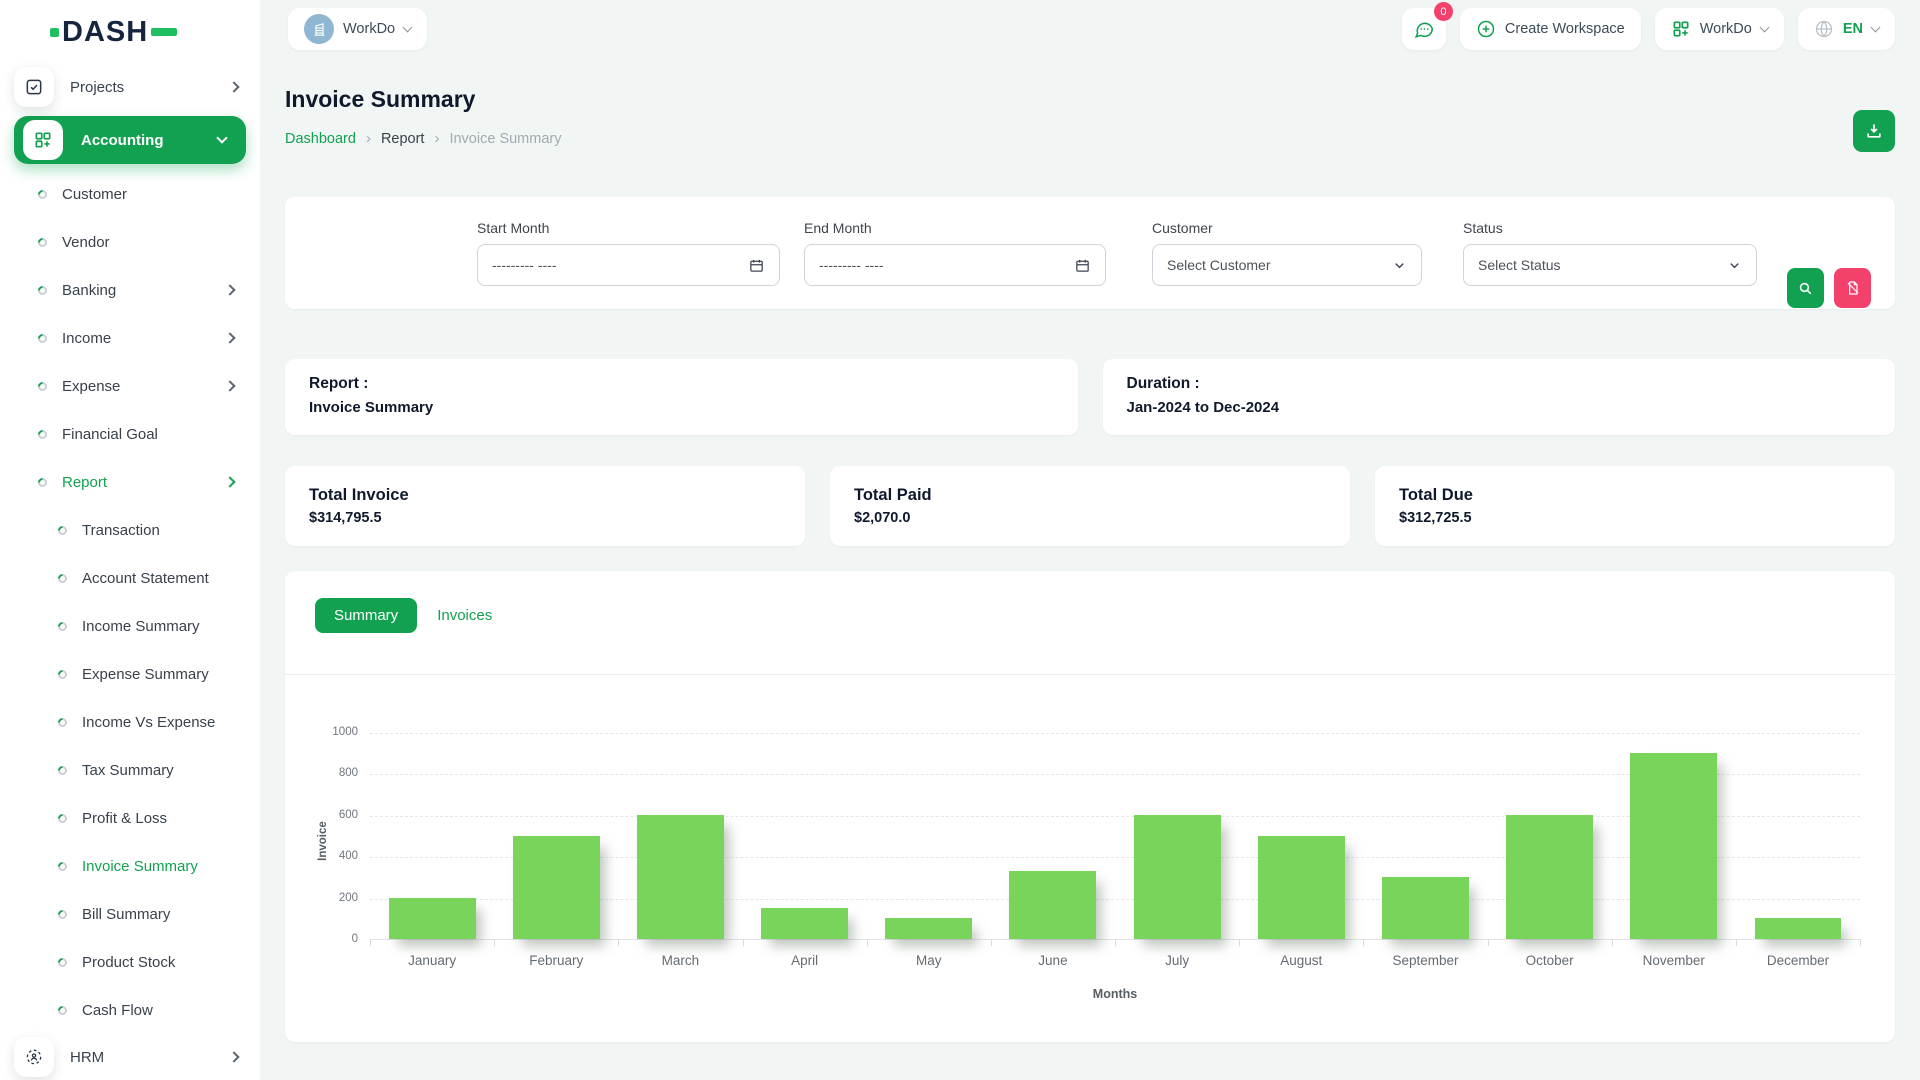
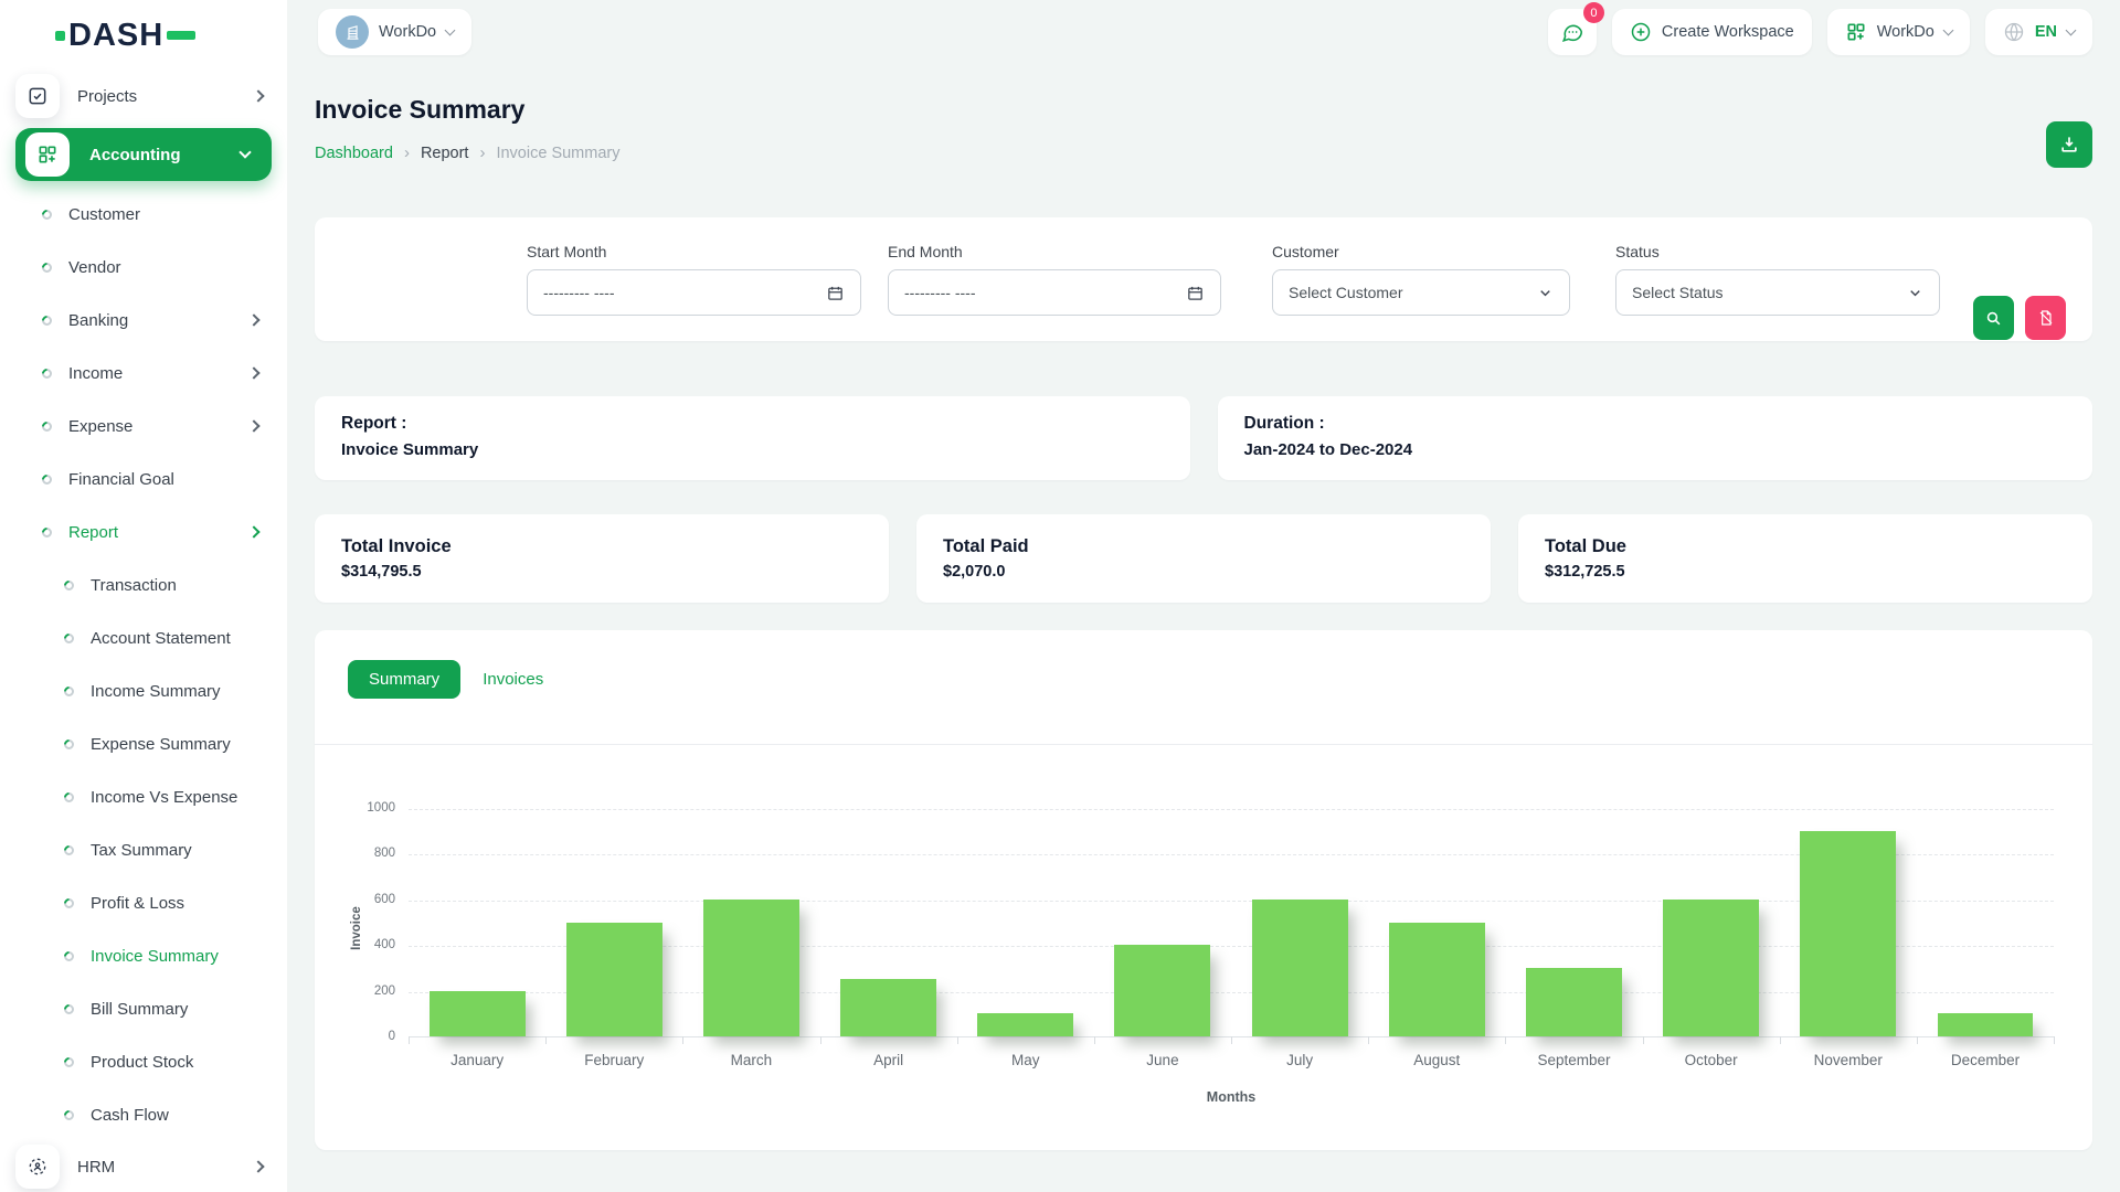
April: 150 -> 250
June: 330 -> 400
